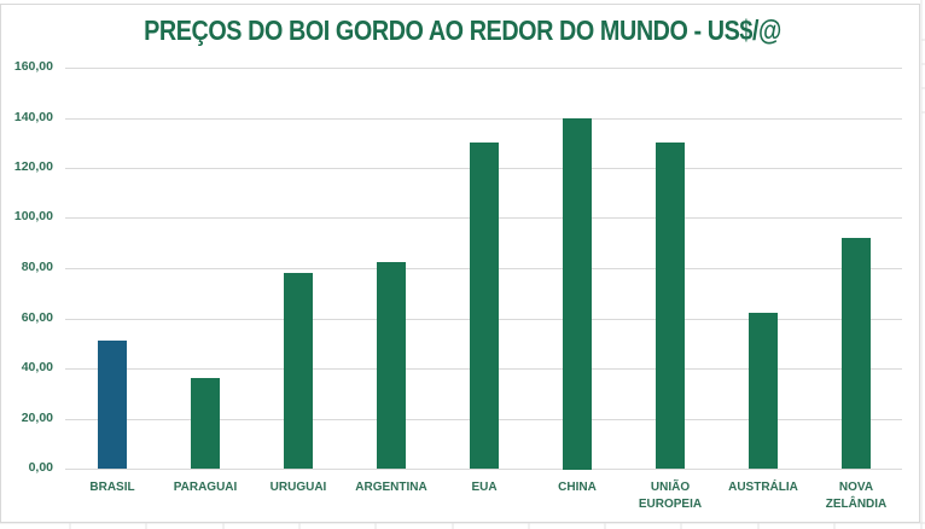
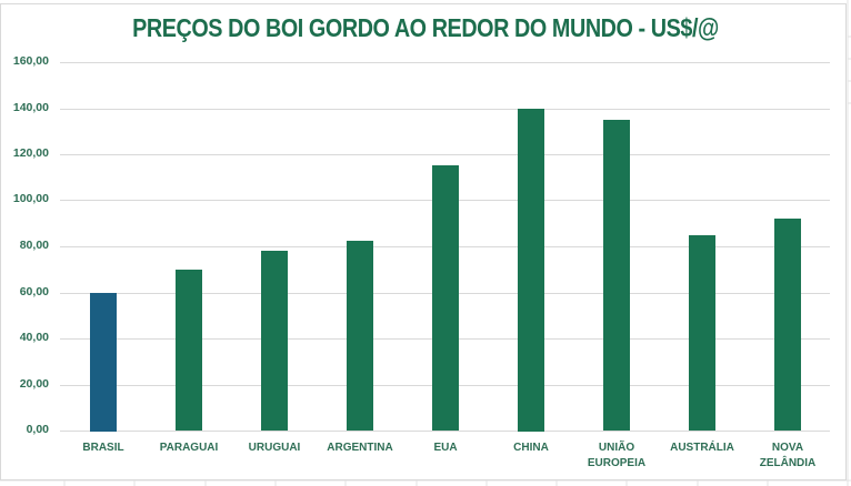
BRASIL: 51 -> 60
PARAGUAI: 36 -> 70
EUA: 130 -> 115
UNIÃO EUROPEIA: 130 -> 135
AUSTRÁLIA: 62 -> 85
